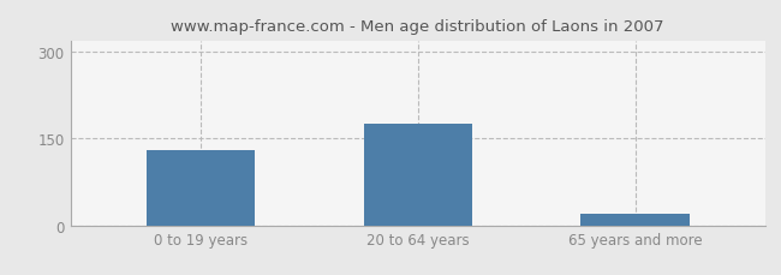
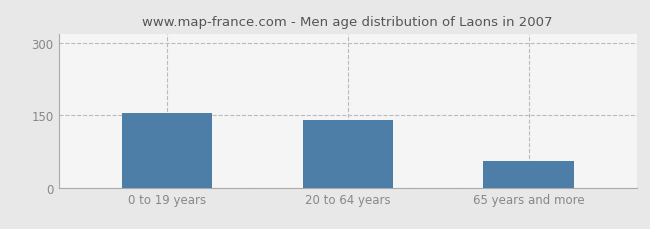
0 to 19 years: 130 -> 155
20 to 64 years: 175 -> 140
65 years and more: 20 -> 55
